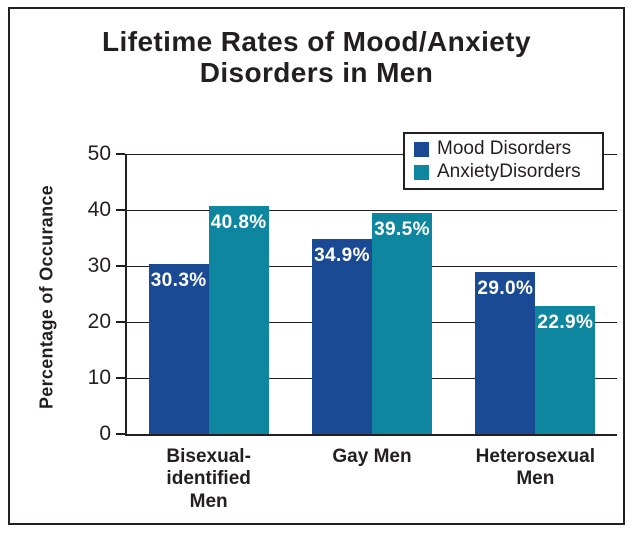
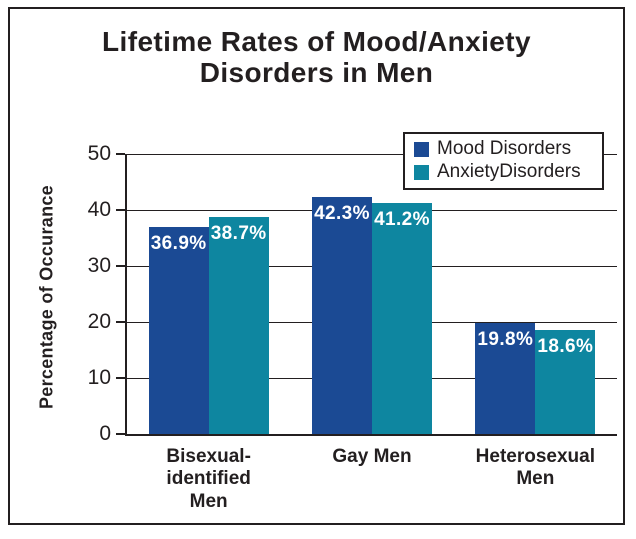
Mood Disorders/Bisexual-identified Men: 30.3% -> 36.9%
AnxietyDisorders/Bisexual-identified Men: 40.8% -> 38.7%
Mood Disorders/Gay Men: 34.9% -> 42.3%
AnxietyDisorders/Gay Men: 39.5% -> 41.2%
Mood Disorders/Heterosexual Men: 29.0% -> 19.8%
AnxietyDisorders/Heterosexual Men: 22.9% -> 18.6%
